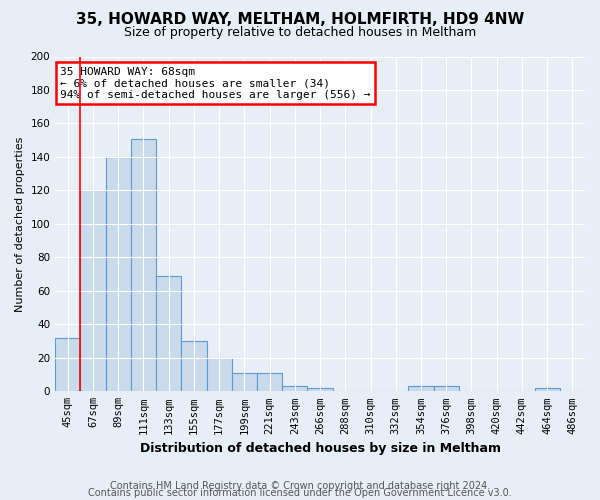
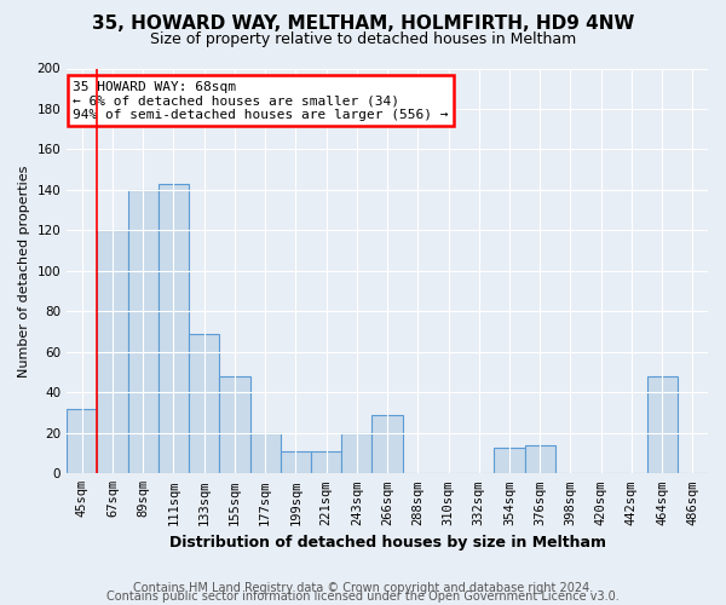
111sqm: 151 -> 143
155sqm: 30 -> 48
243sqm: 3 -> 20
266sqm: 2 -> 29
354sqm: 3 -> 13
376sqm: 3 -> 14
464sqm: 2 -> 48
